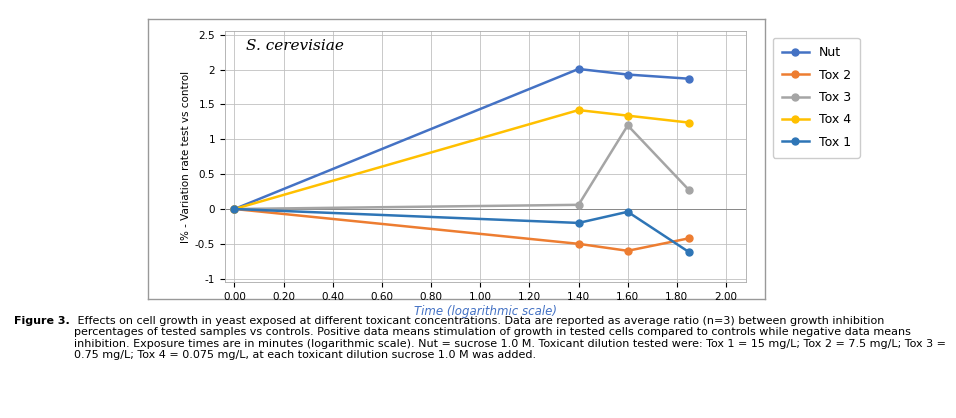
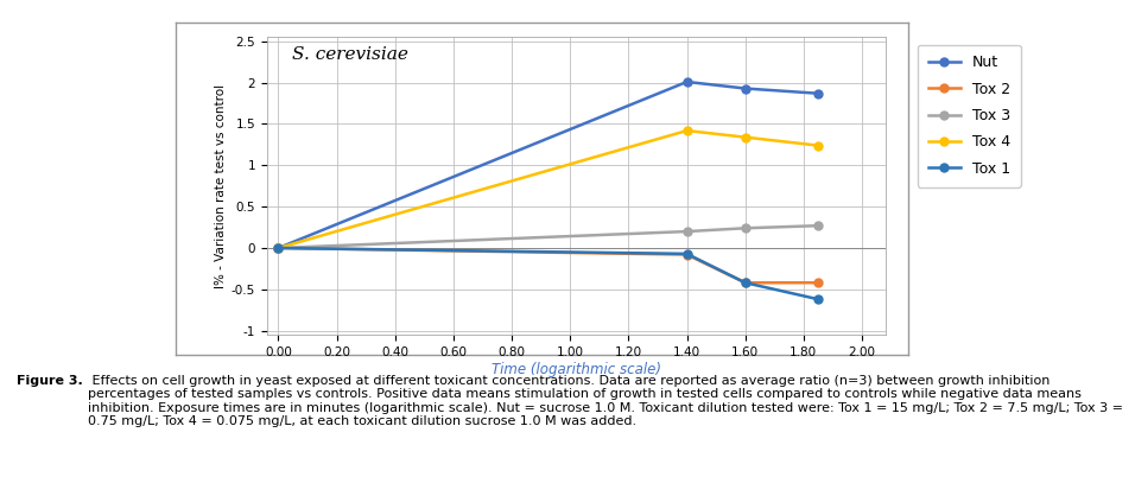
Tox 2/1.40: -0.50 -> -0.08
Tox 3/1.40: 0.06 -> 0.20
Tox 1/1.40: -0.20 -> -0.07
Tox 2/1.60: -0.60 -> -0.42
Tox 3/1.60: 1.20 -> 0.24
Tox 1/1.60: -0.04 -> -0.42
